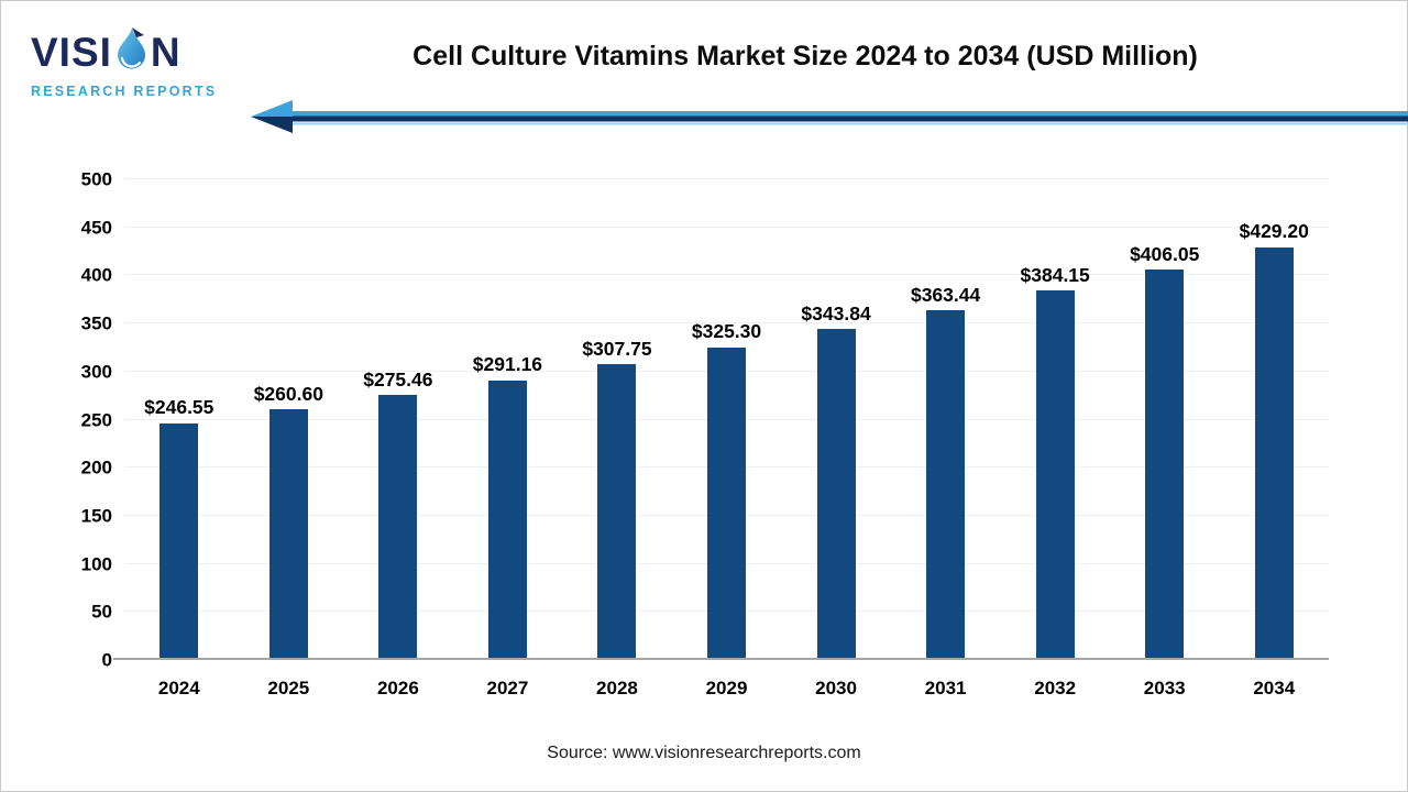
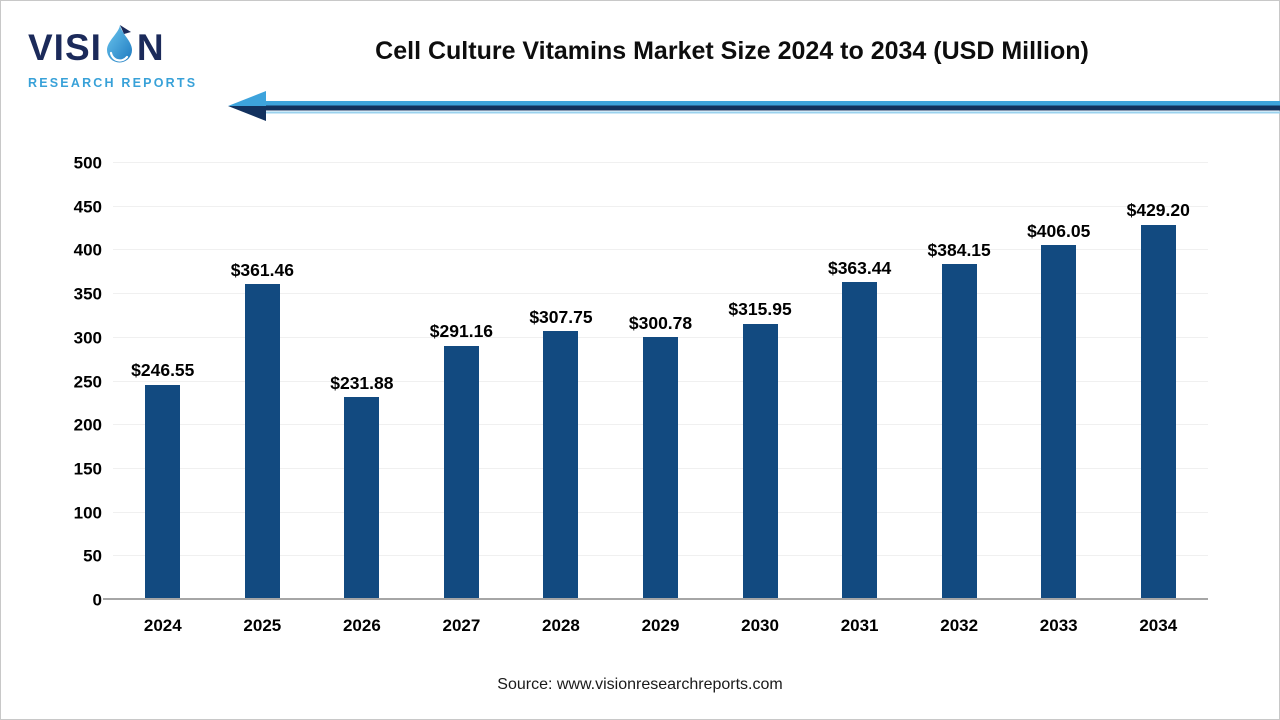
2025: $260.60 -> $361.46
2026: $275.46 -> $231.88
2029: $325.30 -> $300.78
2030: $343.84 -> $315.95
